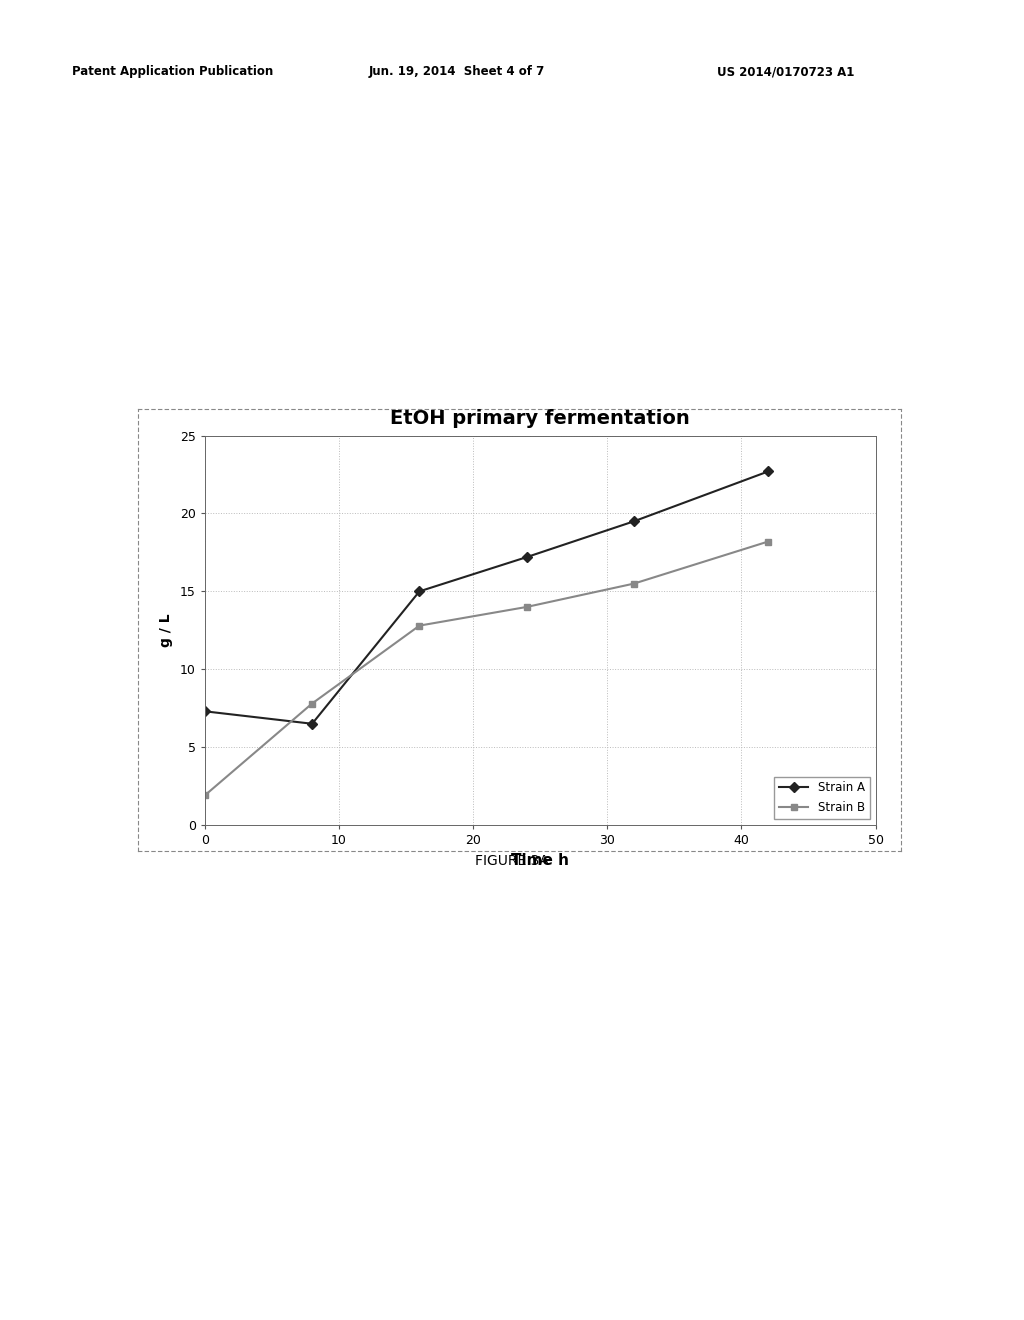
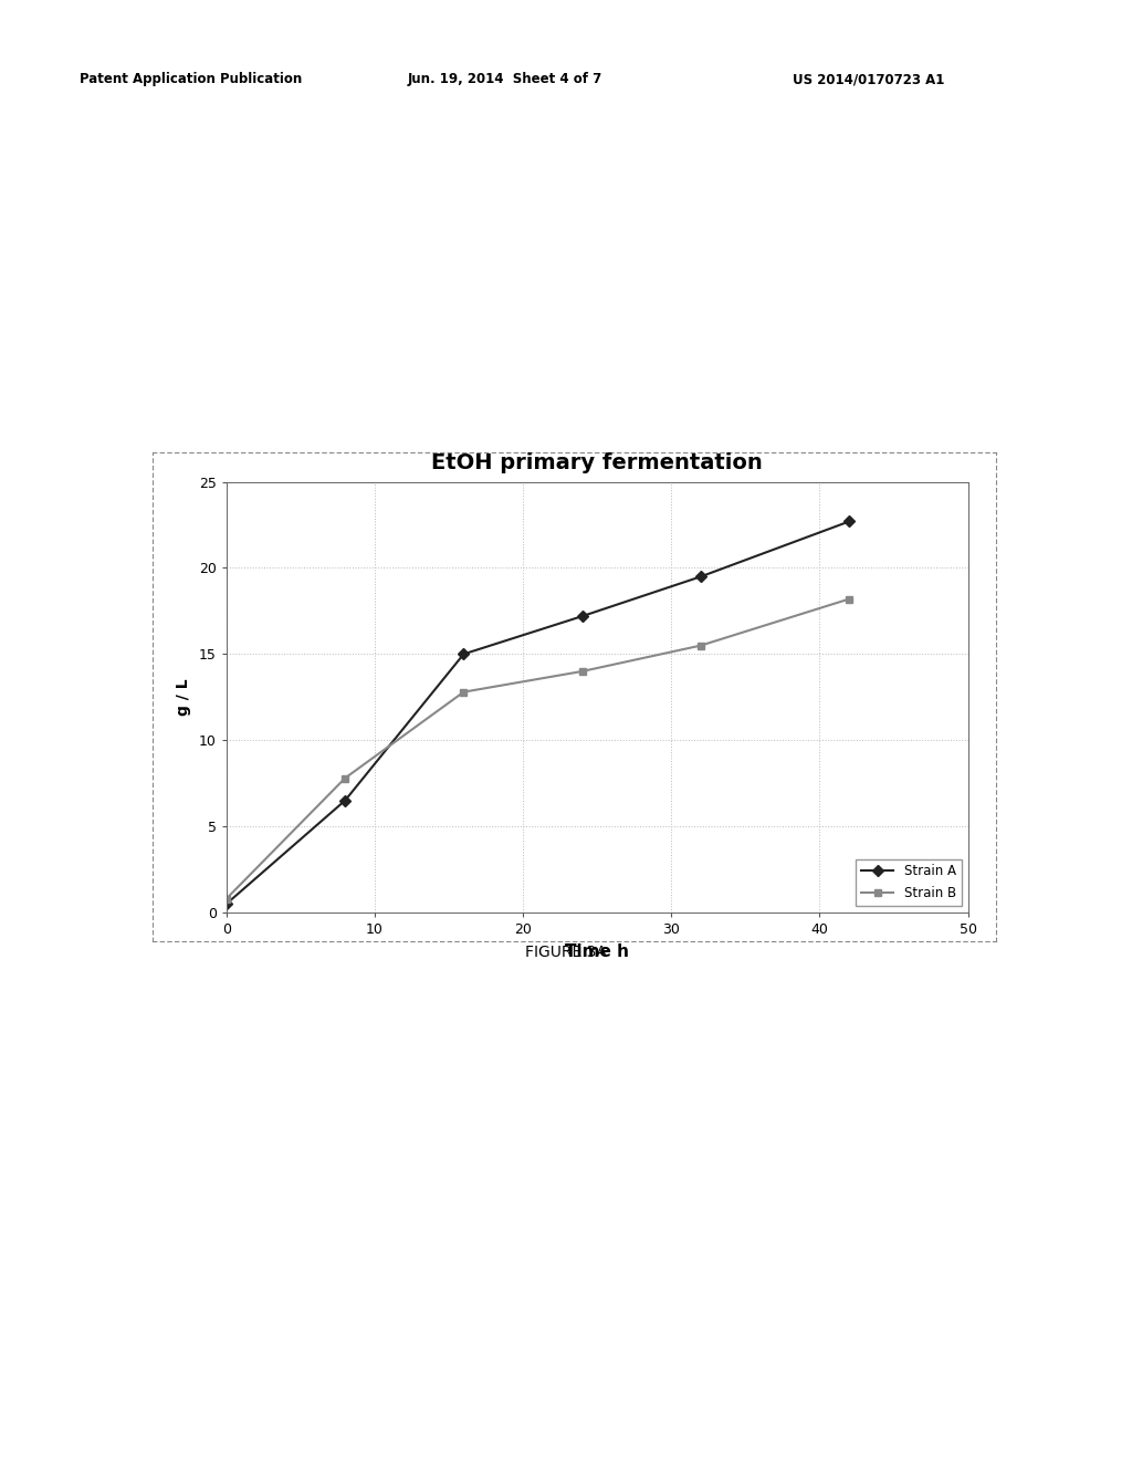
Strain A/0: 7.3 -> 0.5
Strain B/0: 1.9 -> 0.8
